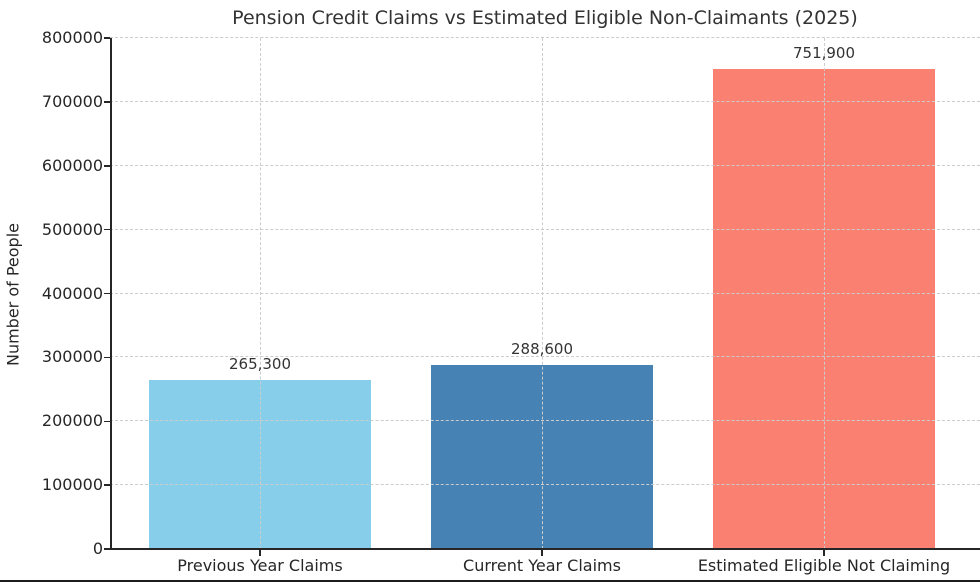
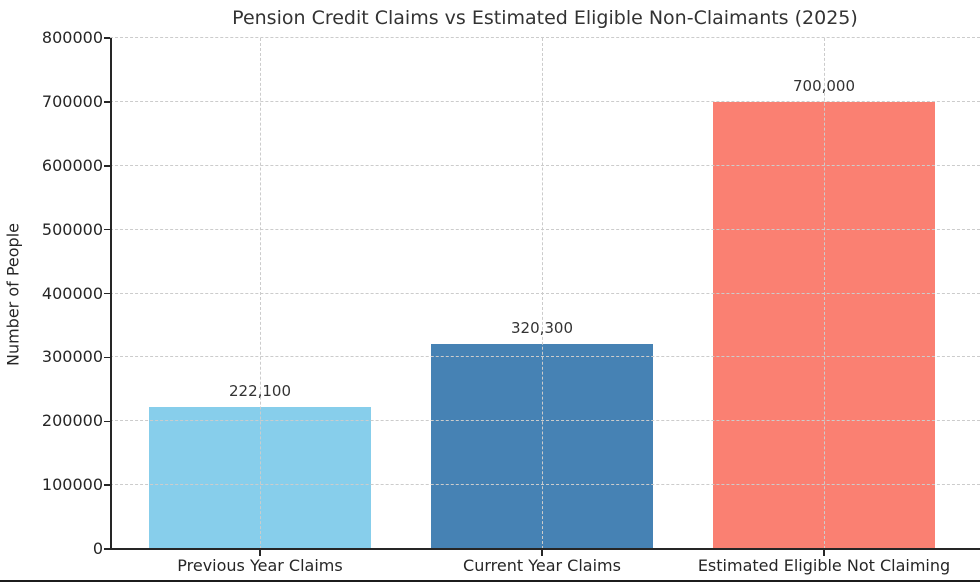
Previous Year Claims: 265,300 -> 222,100
Current Year Claims: 288,600 -> 320,300
Estimated Eligible Not Claiming: 751,900 -> 700,000
